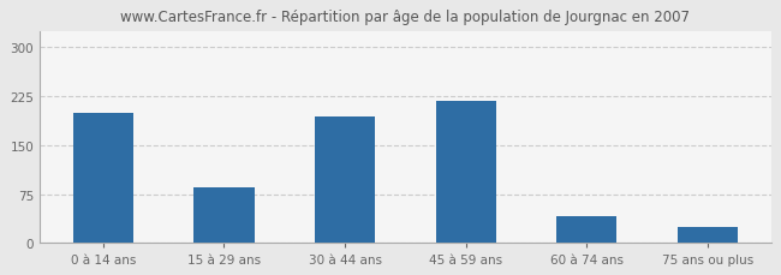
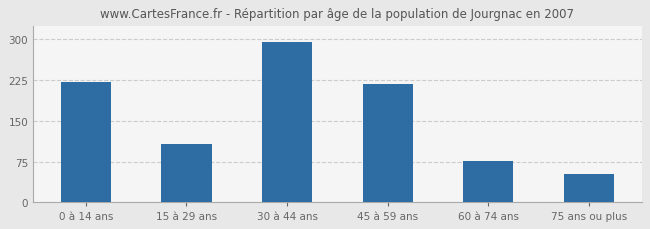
0 à 14 ans: 200 -> 222
15 à 29 ans: 86 -> 107
30 à 44 ans: 194 -> 295
60 à 74 ans: 42 -> 76
75 ans ou plus: 24 -> 52
